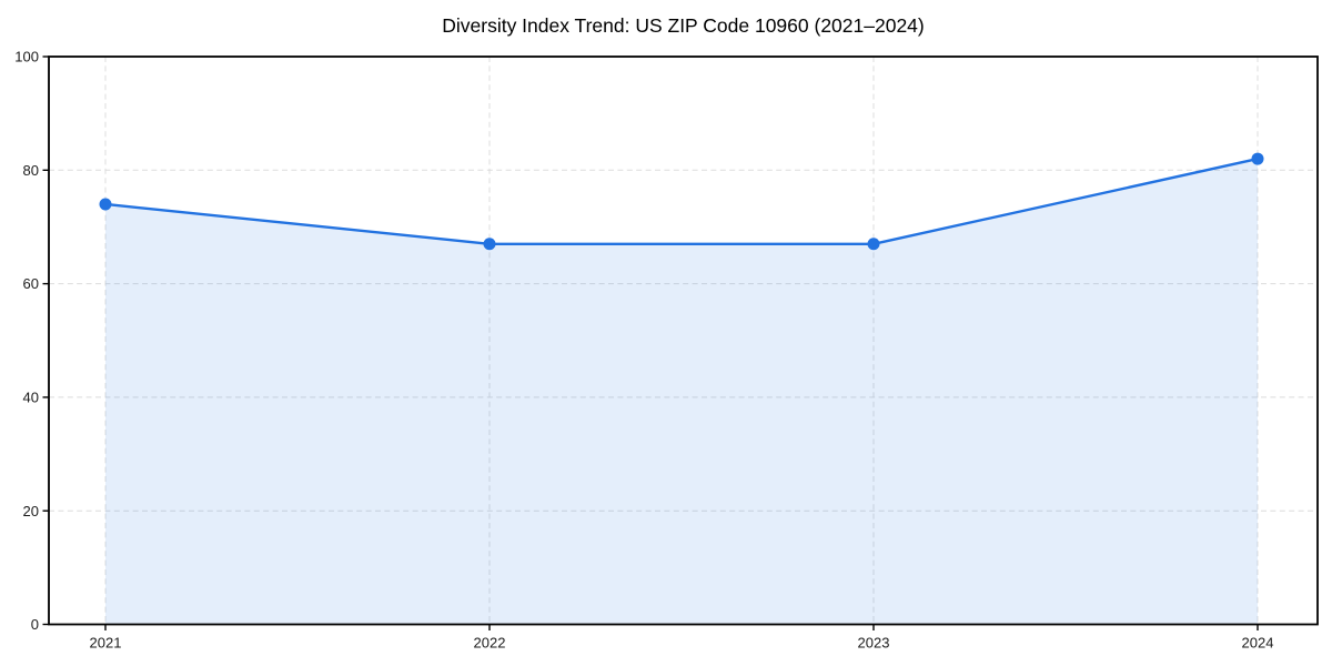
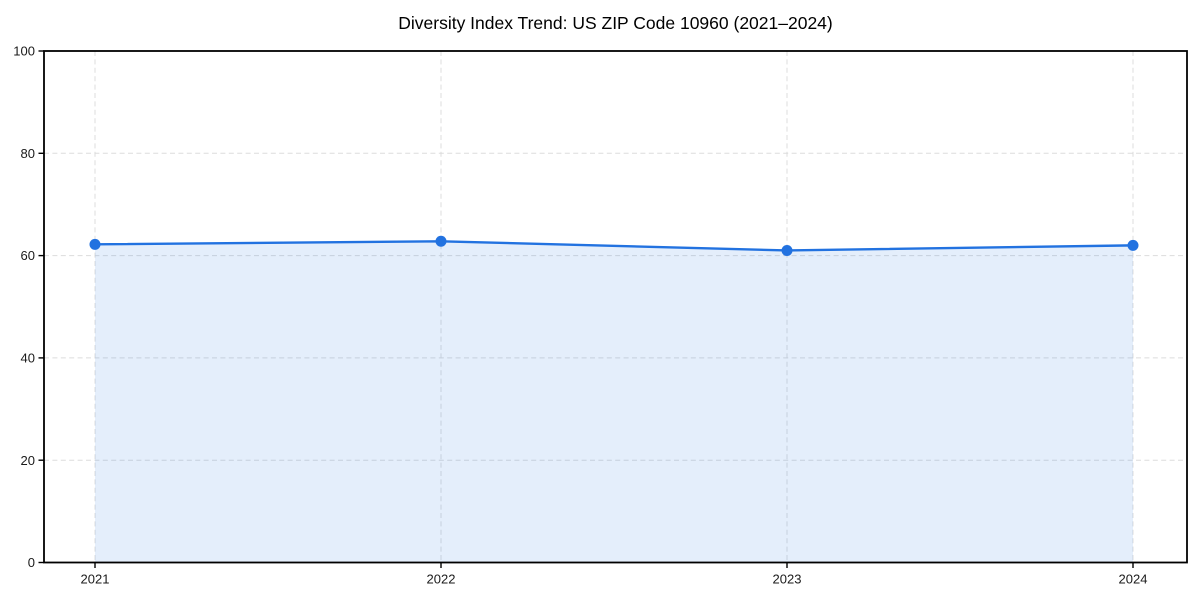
2021: 74 -> 62
2022: 67 -> 63
2023: 67 -> 61
2024: 82 -> 62
